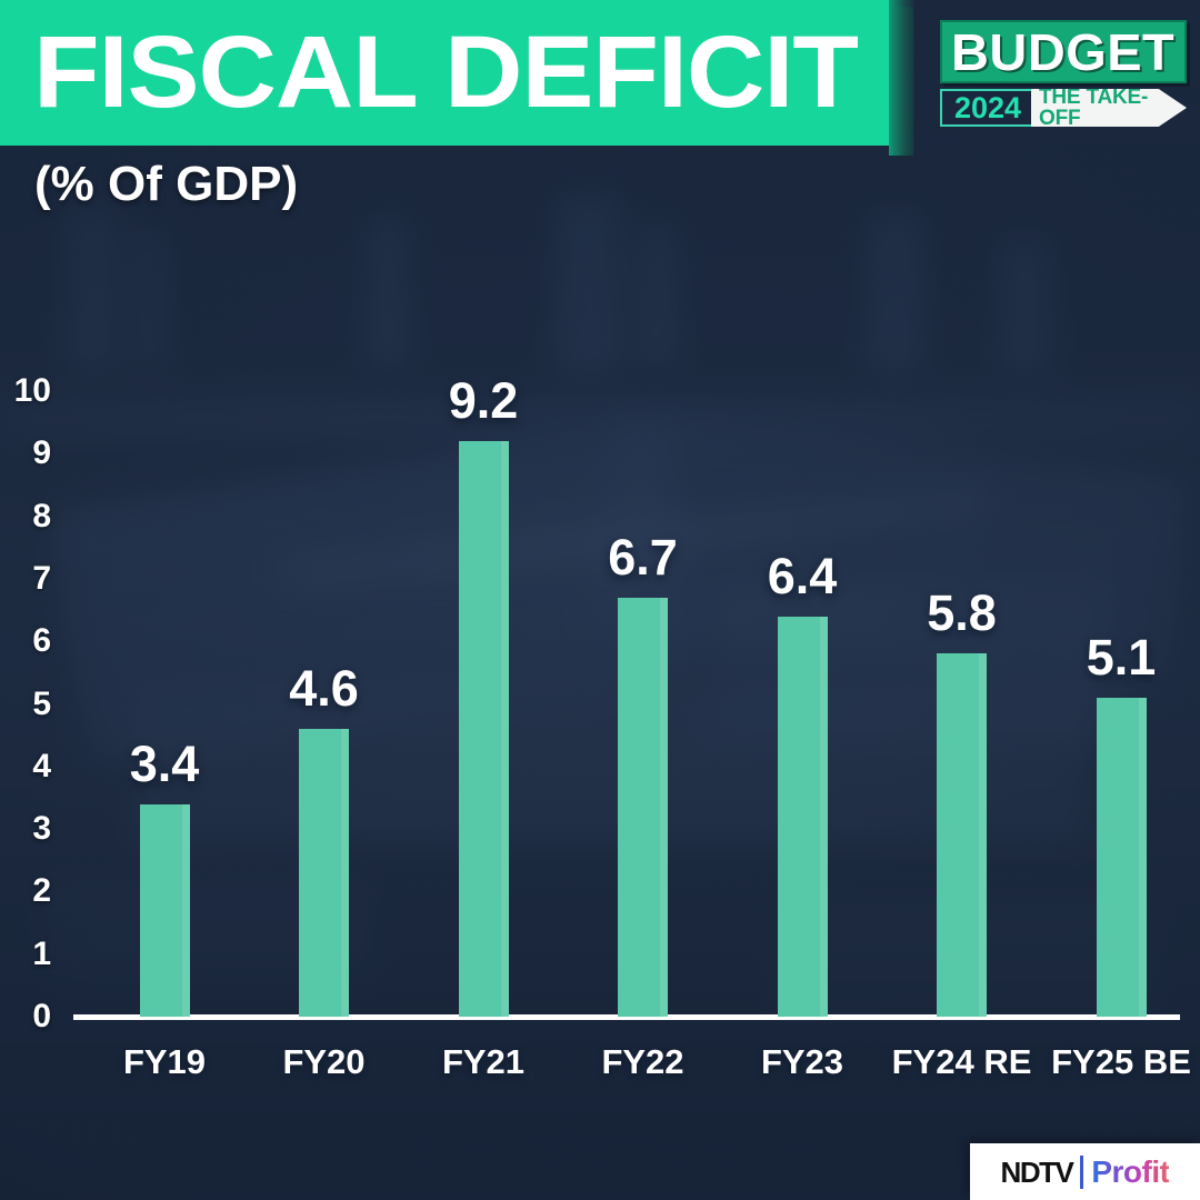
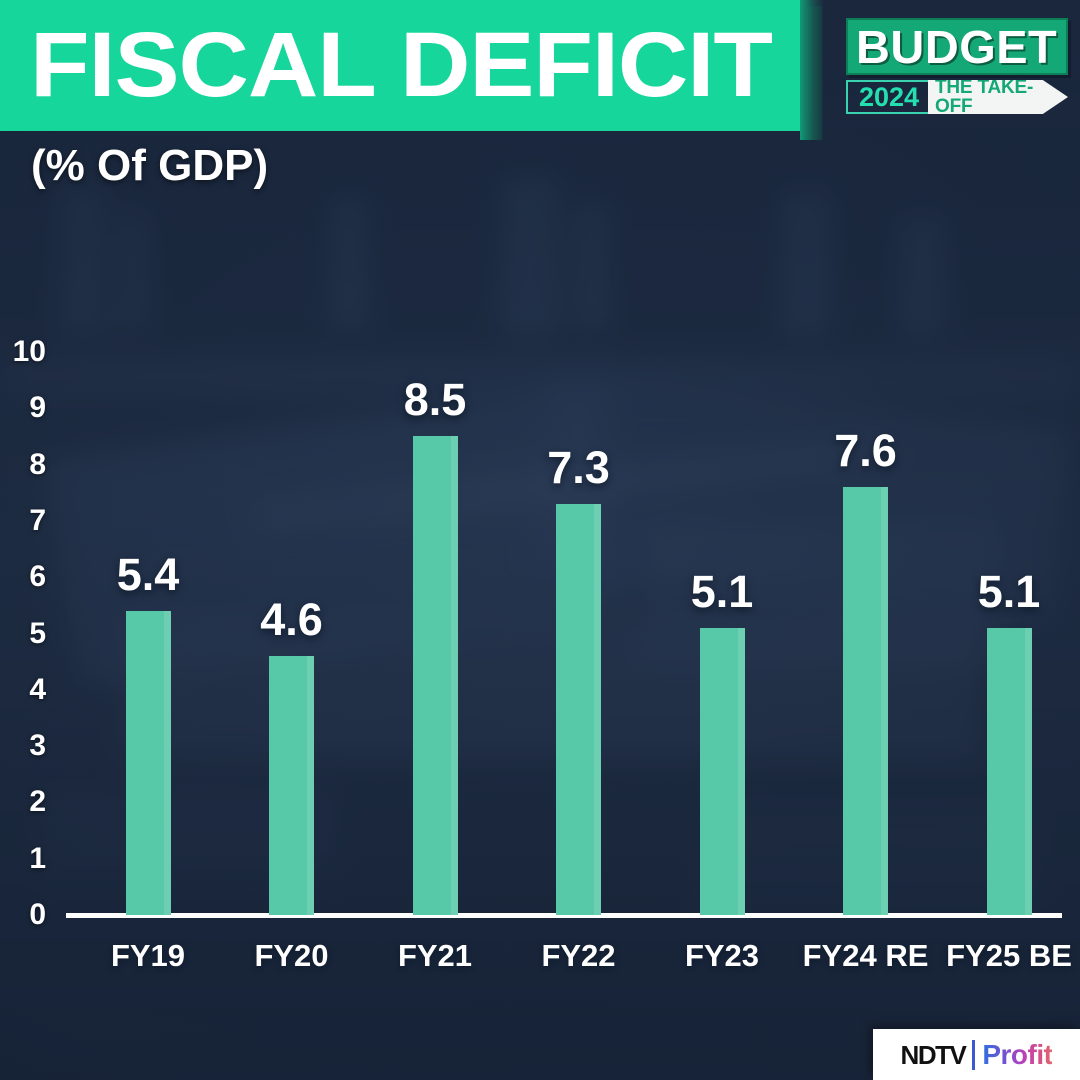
FY19: 3.4 -> 5.4
FY21: 9.2 -> 8.5
FY22: 6.7 -> 7.3
FY23: 6.4 -> 5.1
FY24 RE: 5.8 -> 7.6
